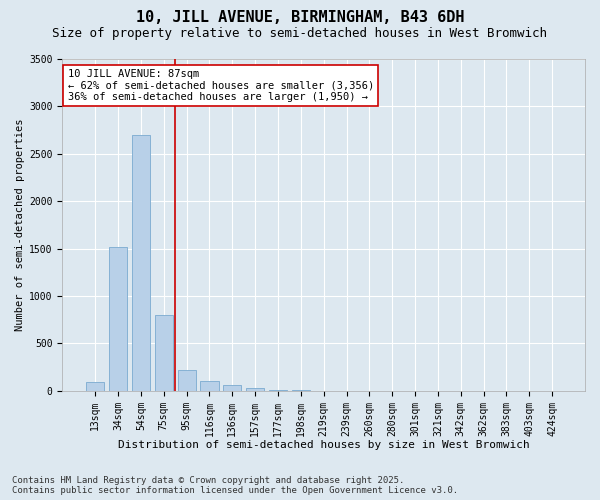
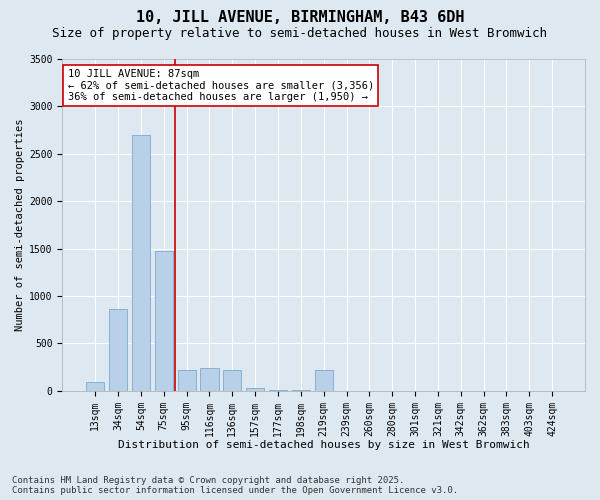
34sqm: 1520 -> 860
75sqm: 800 -> 1480
116sqm: 100 -> 240
136sqm: 60 -> 220
219sqm: 0 -> 220
